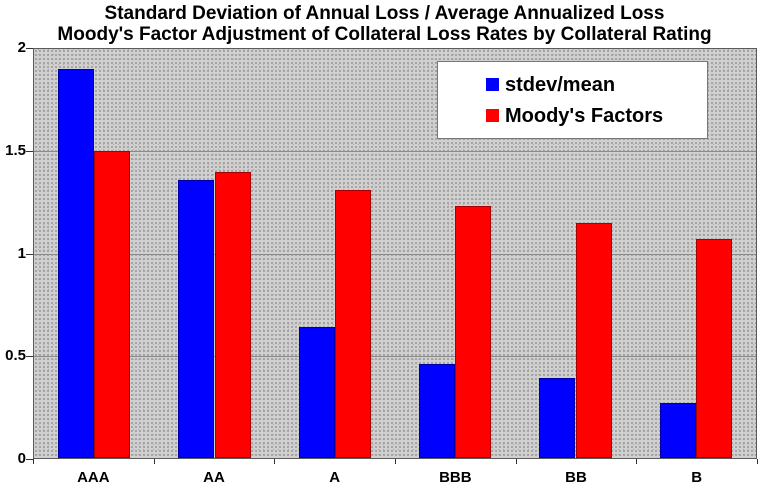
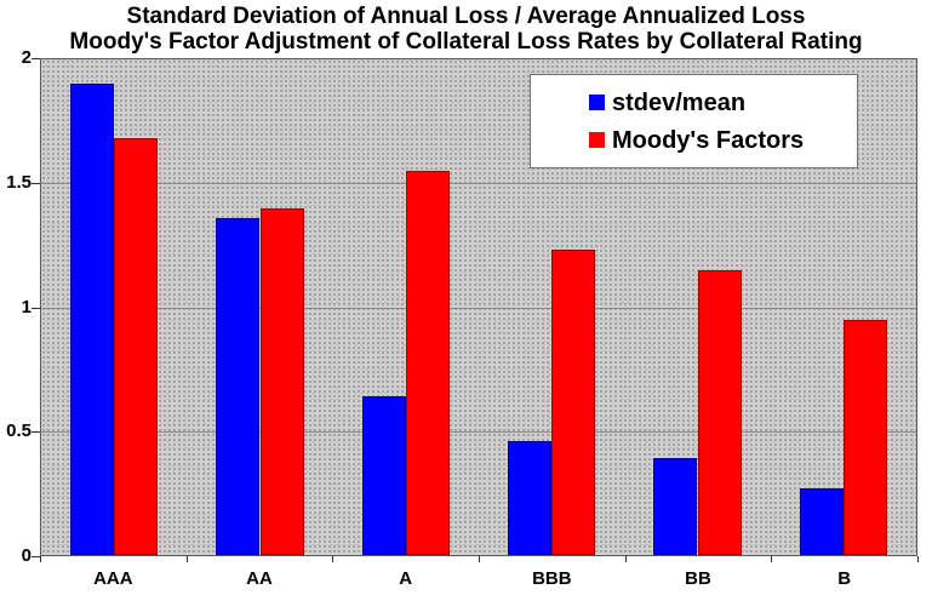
Moody's Factors/AAA: 1.50 -> 1.68
Moody's Factors/A: 1.31 -> 1.55
Moody's Factors/B: 1.07 -> 0.95
